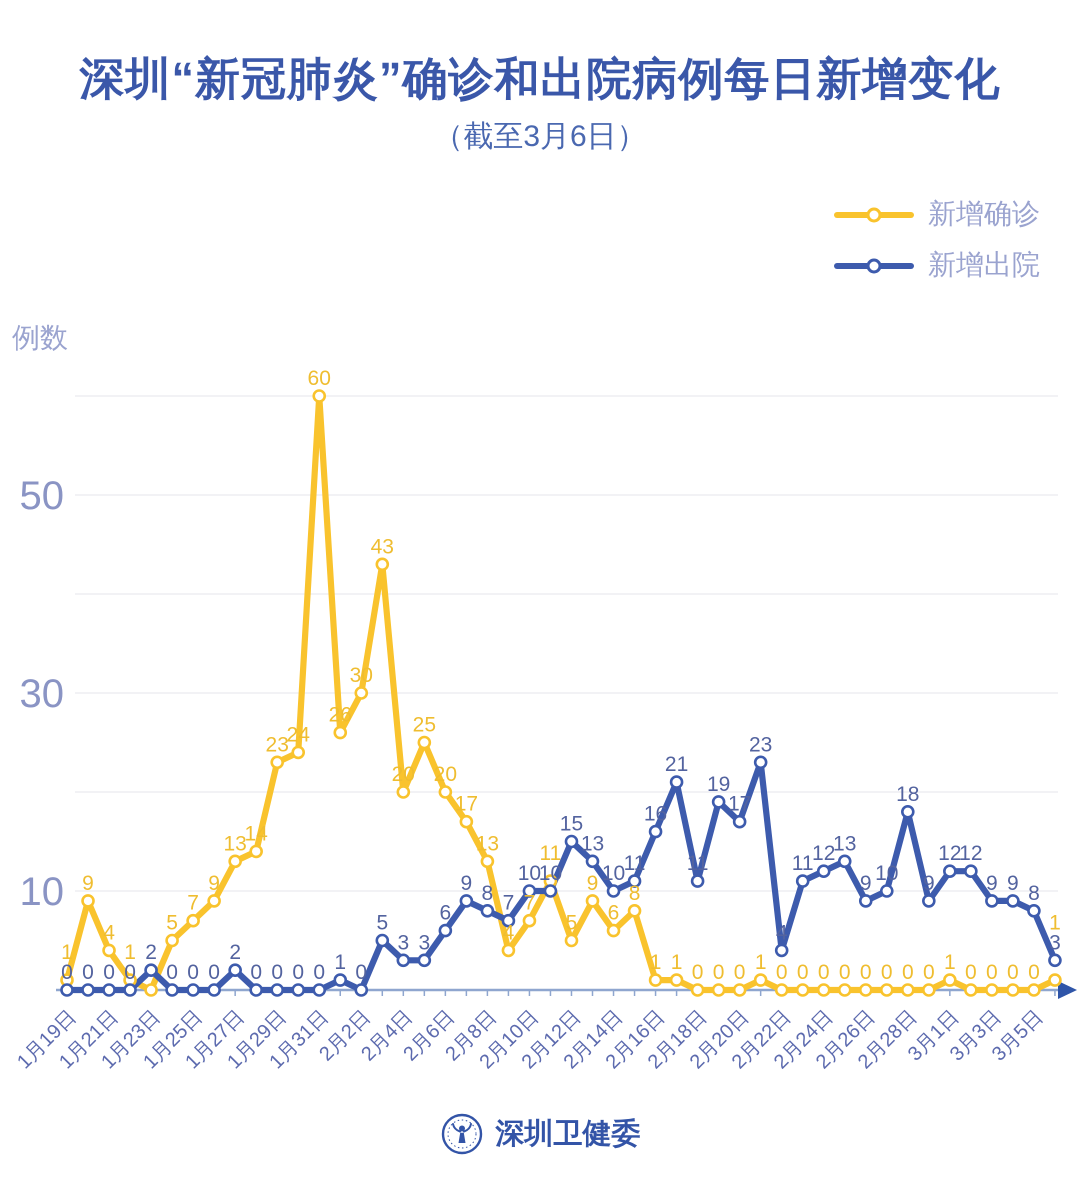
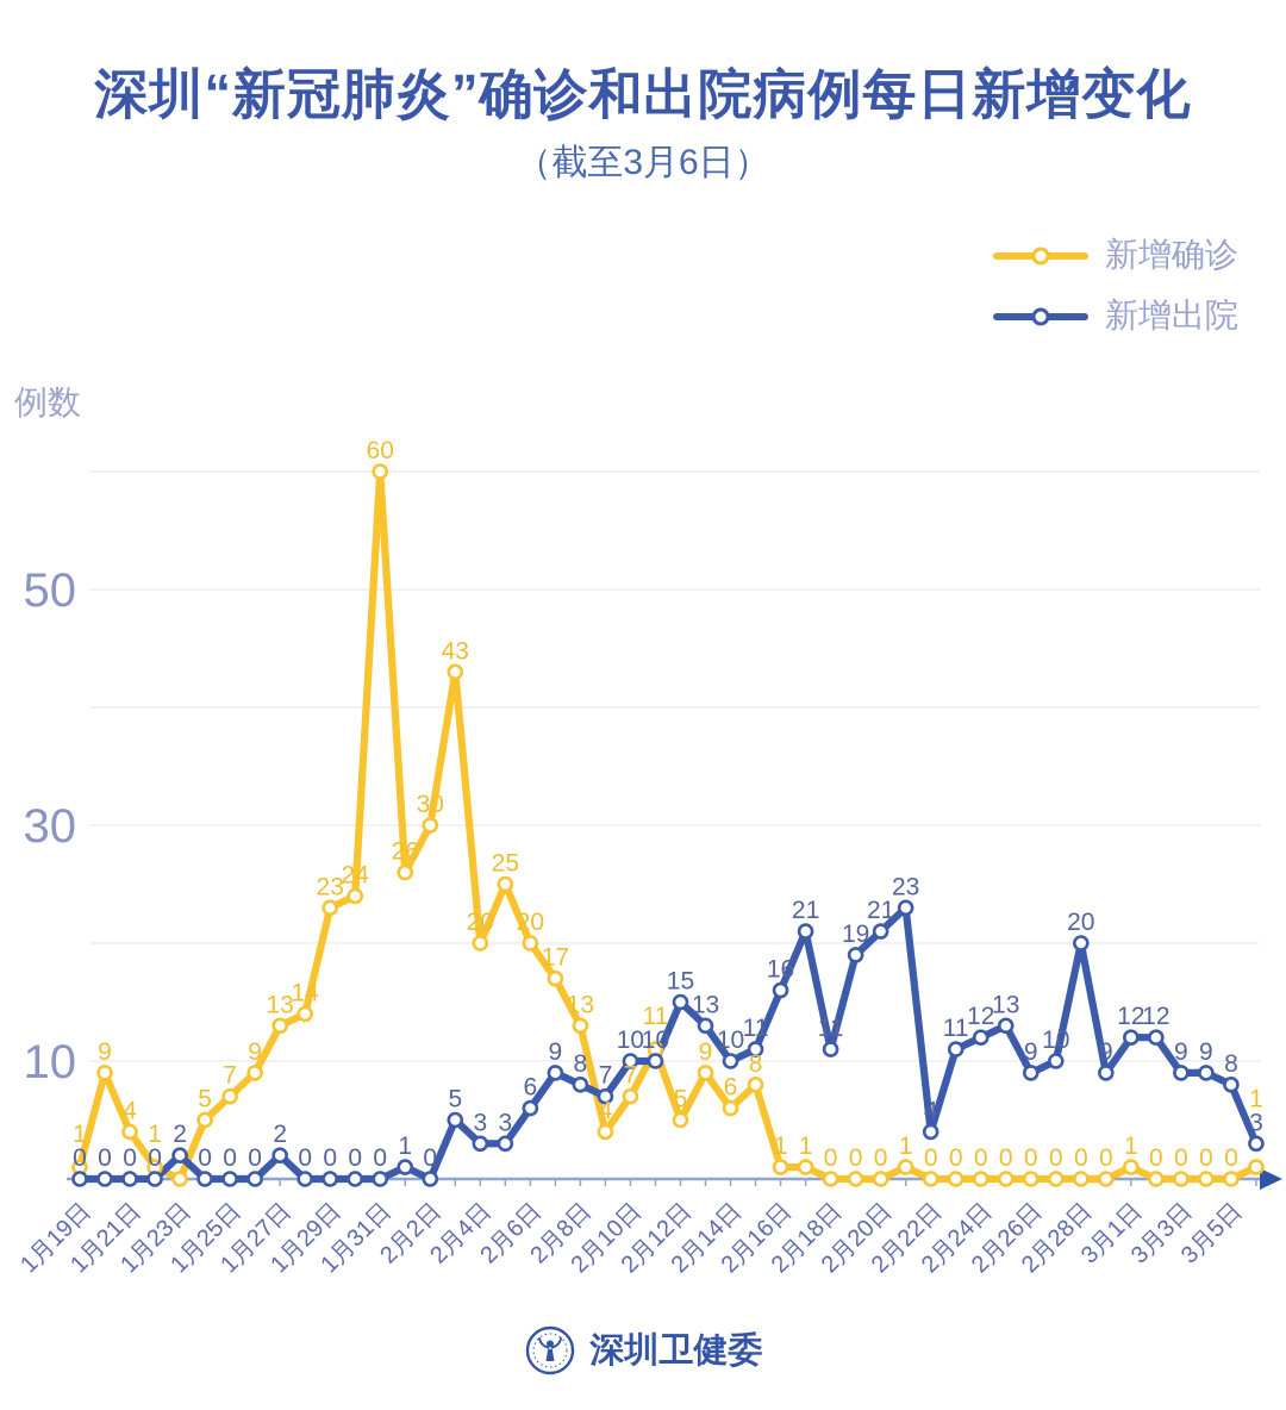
新增出院/2月20日: 17 -> 21
新增出院/2月28日: 18 -> 20
